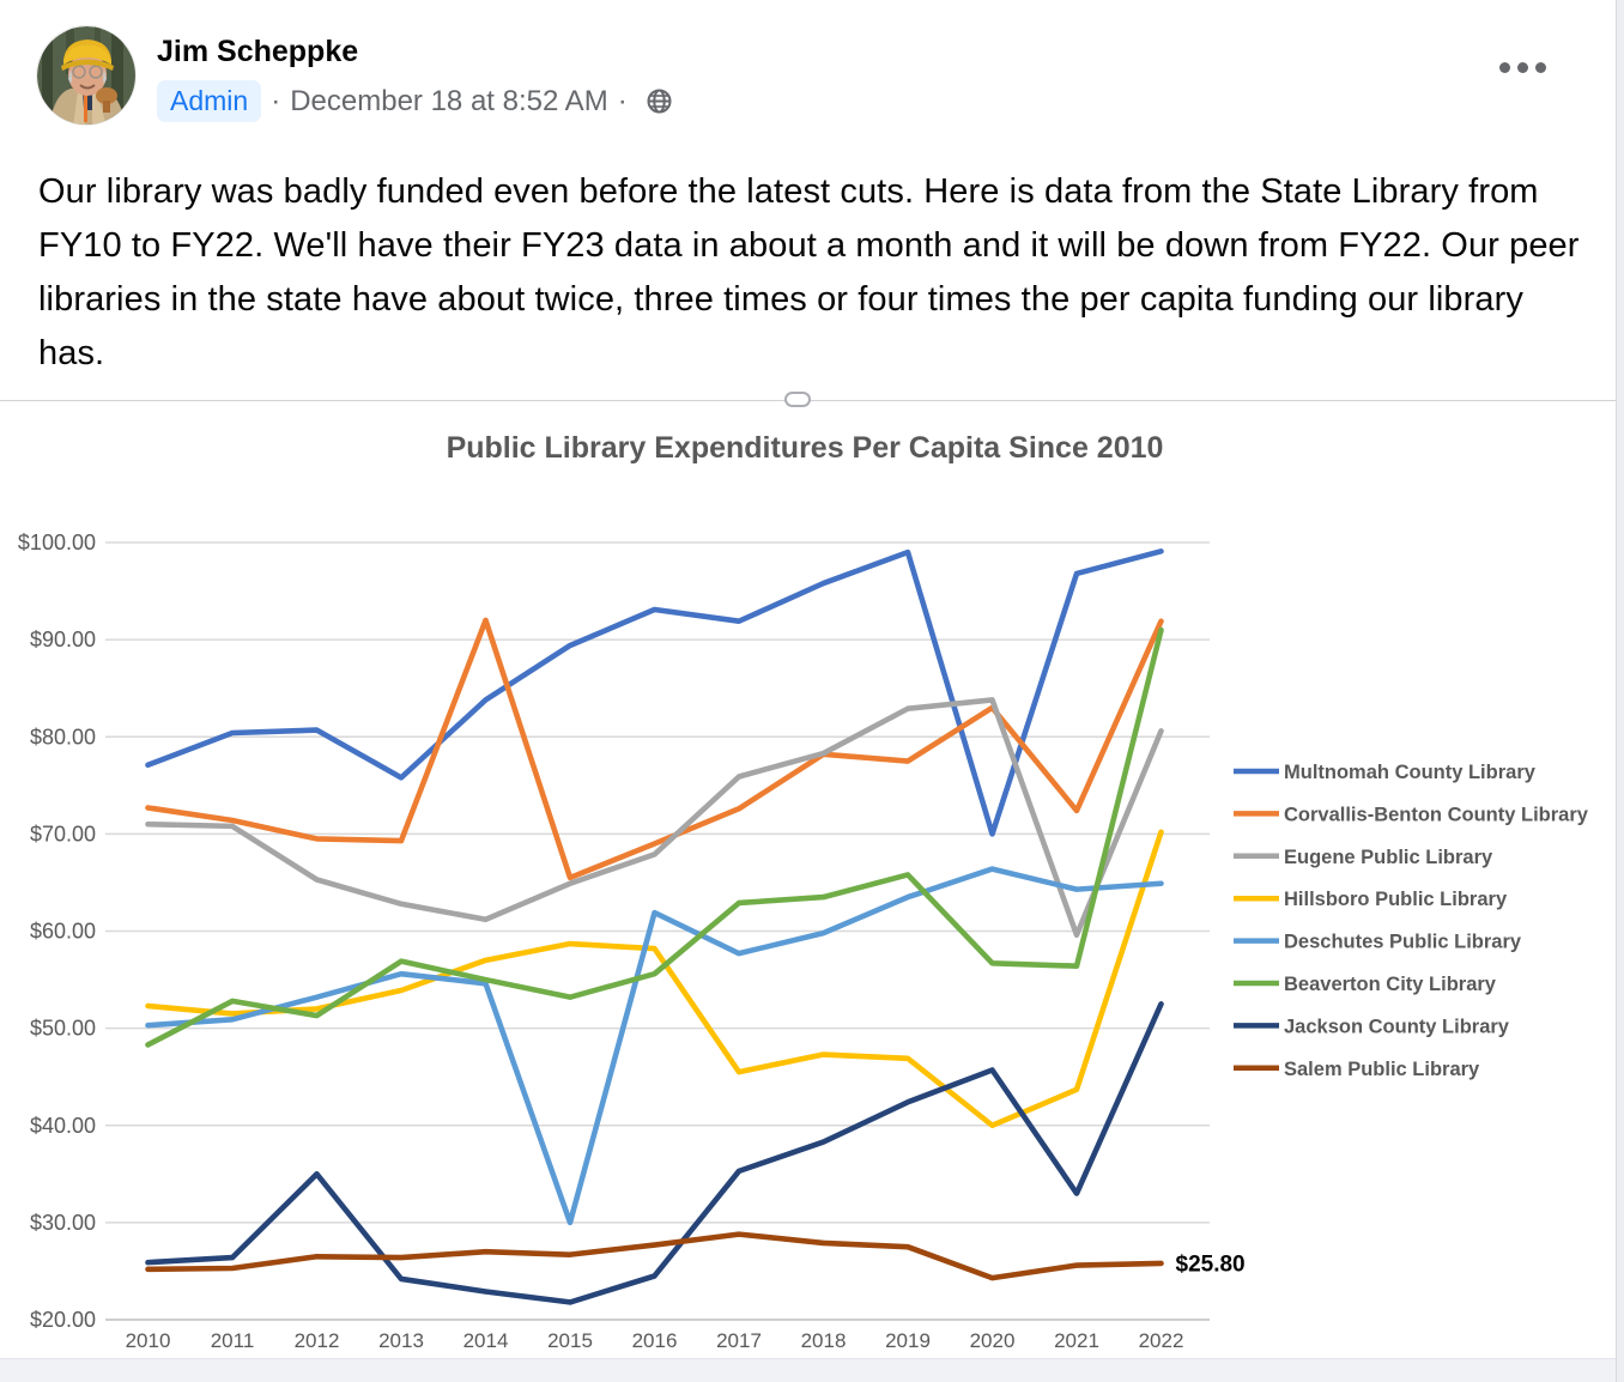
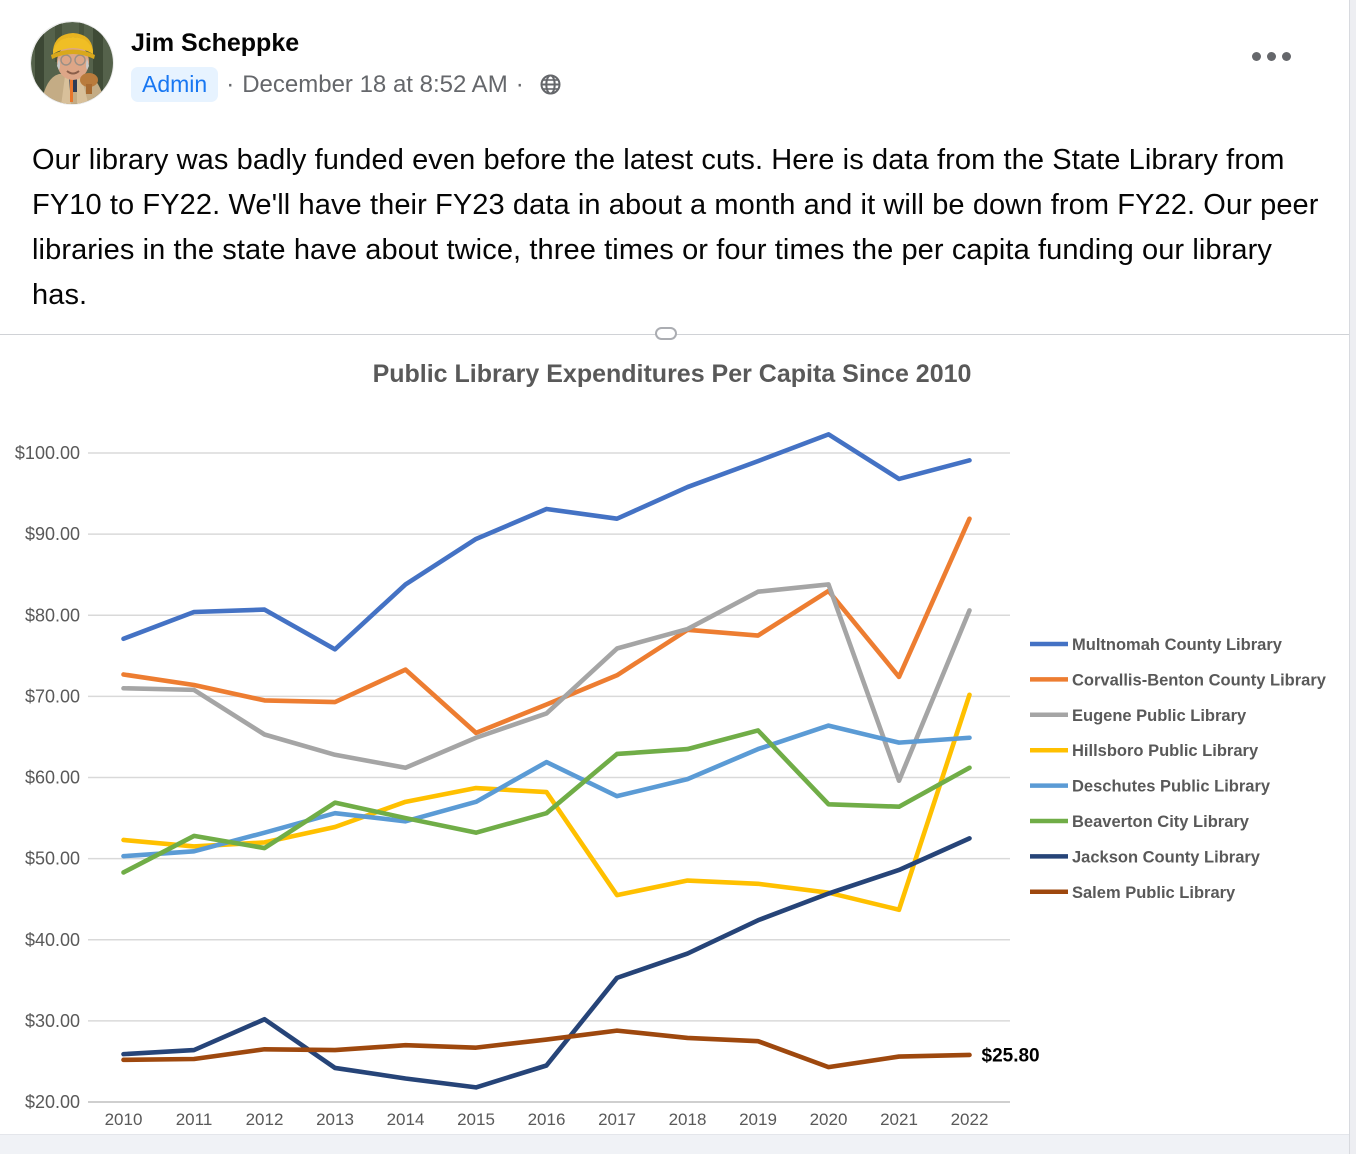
Jackson County Library/2012: $35 -> $30
Corvallis-Benton County Library/2014: $92 -> $73
Deschutes Public Library/2015: $30 -> $57
Multnomah County Library/2020: $70 -> $102
Hillsboro Public Library/2020: $40 -> $46
Jackson County Library/2021: $33 -> $49
Beaverton City Library/2022: $91 -> $61
